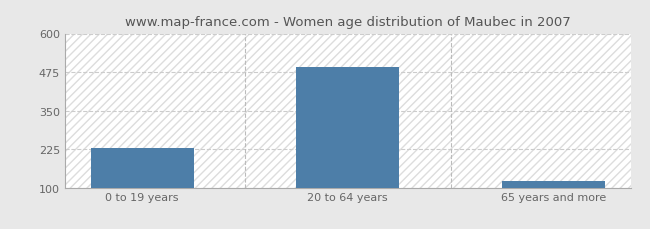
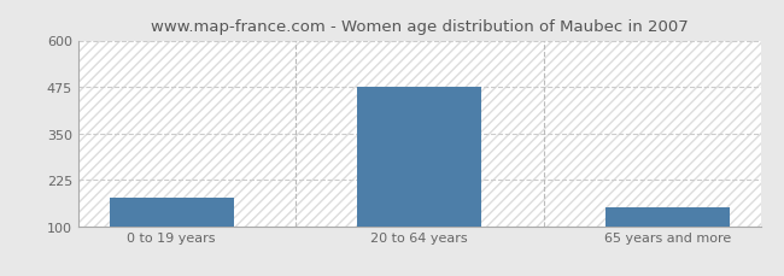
0 to 19 years: 228 -> 175
20 to 64 years: 492 -> 475
65 years and more: 120 -> 150
